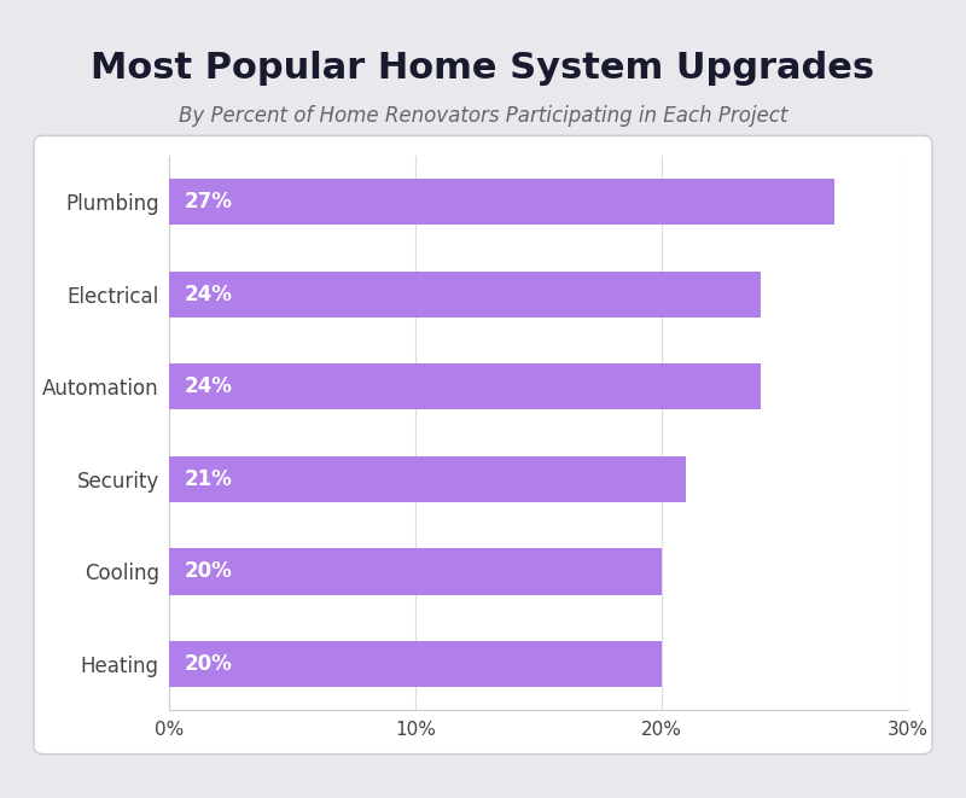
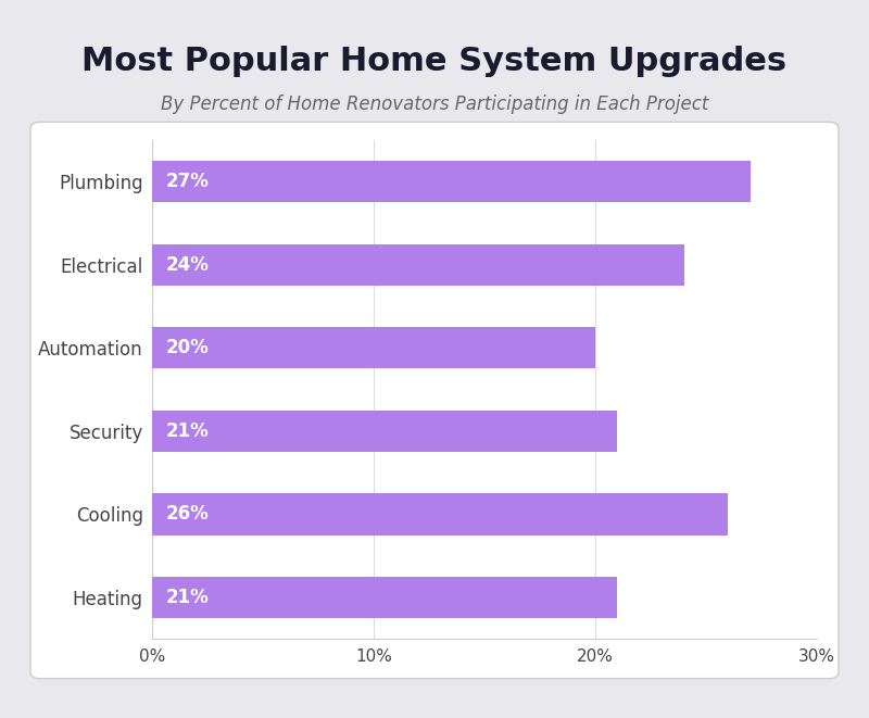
Automation: 24% -> 20%
Cooling: 20% -> 26%
Heating: 20% -> 21%
